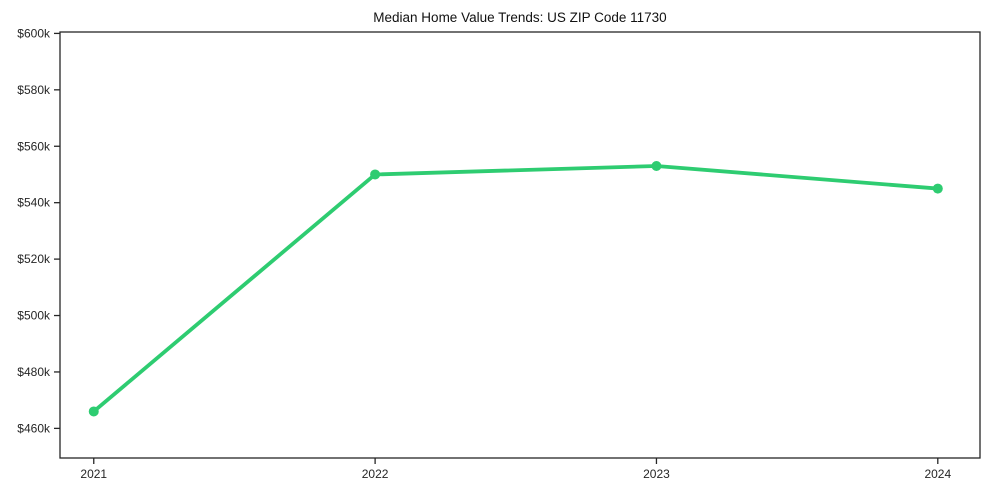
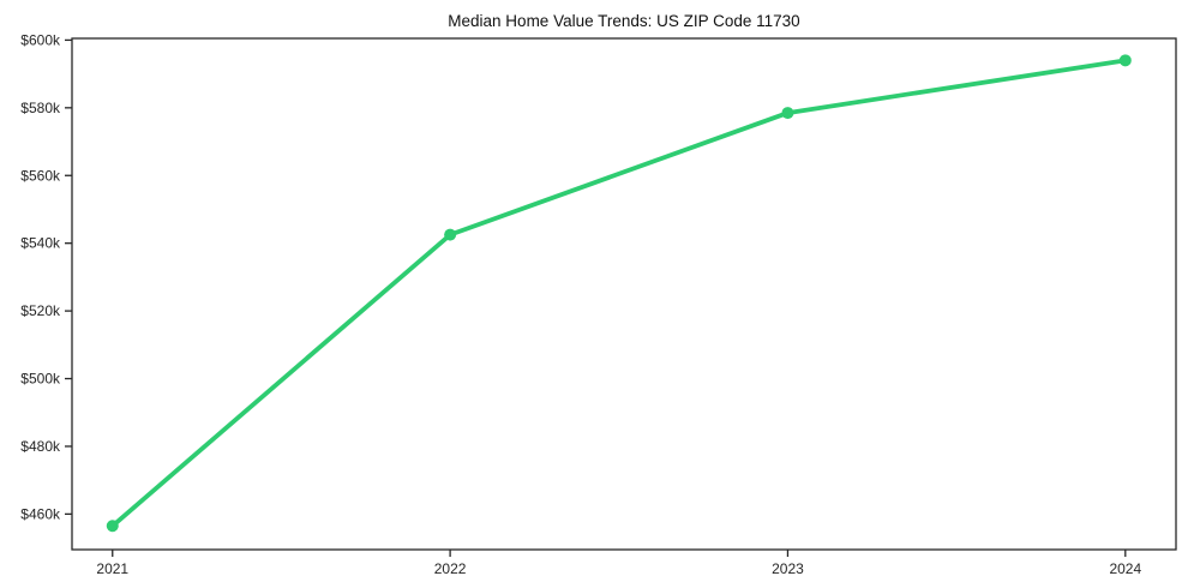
2021: $466k -> $456k
2022: $550k -> $542k
2023: $553k -> $578k
2024: $545k -> $594k
